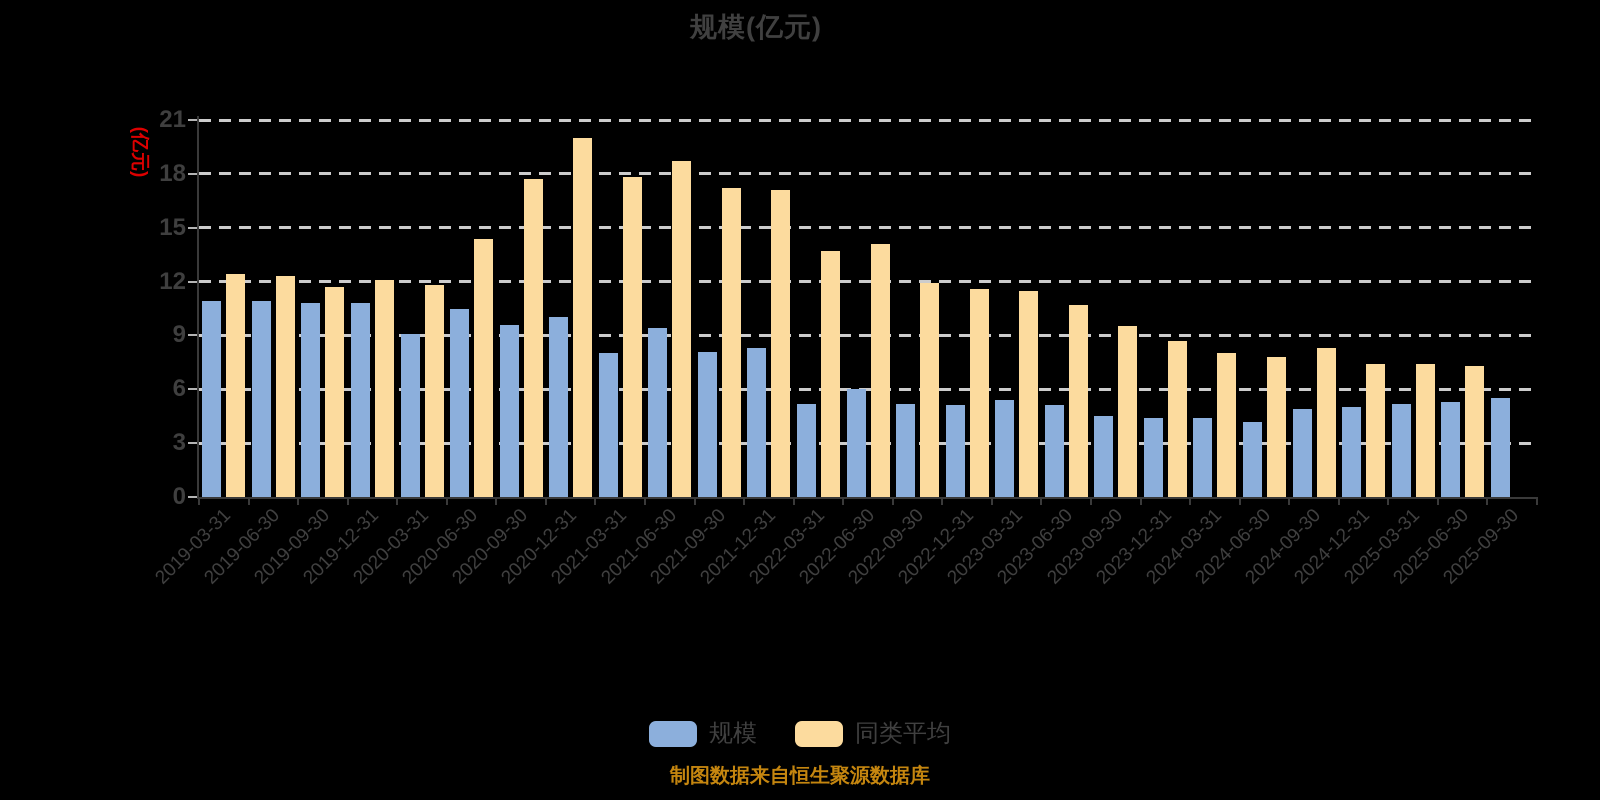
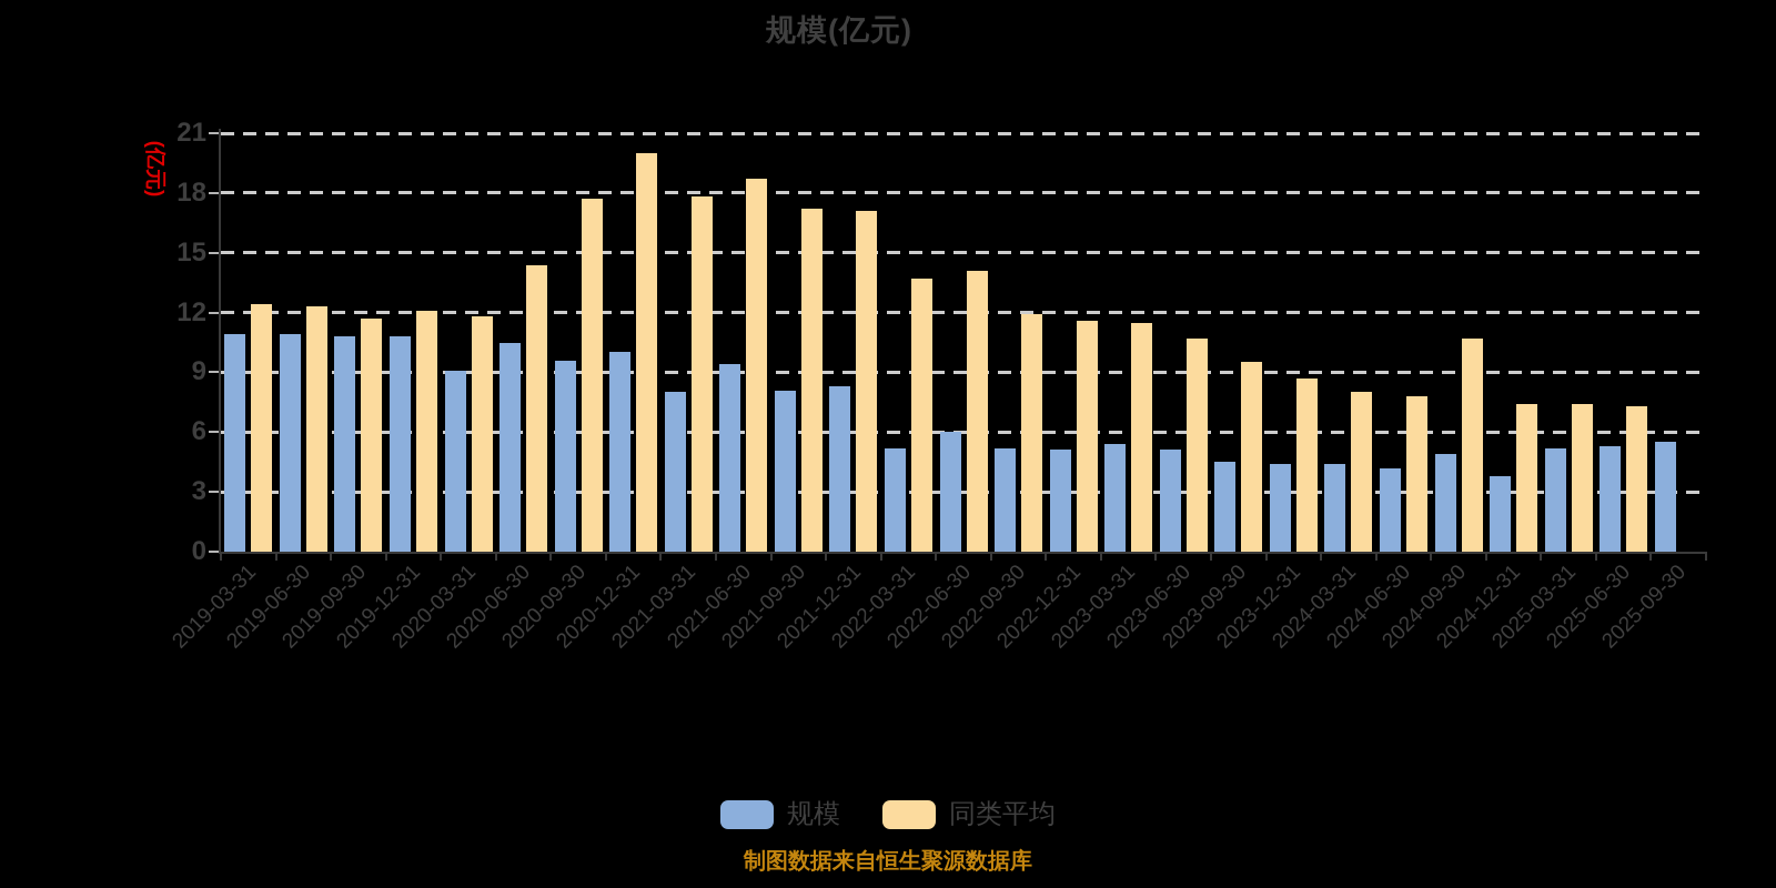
同类平均/2024-09-30: 8.3 -> 10.7
规模/2024-12-31: 5.0 -> 3.8
